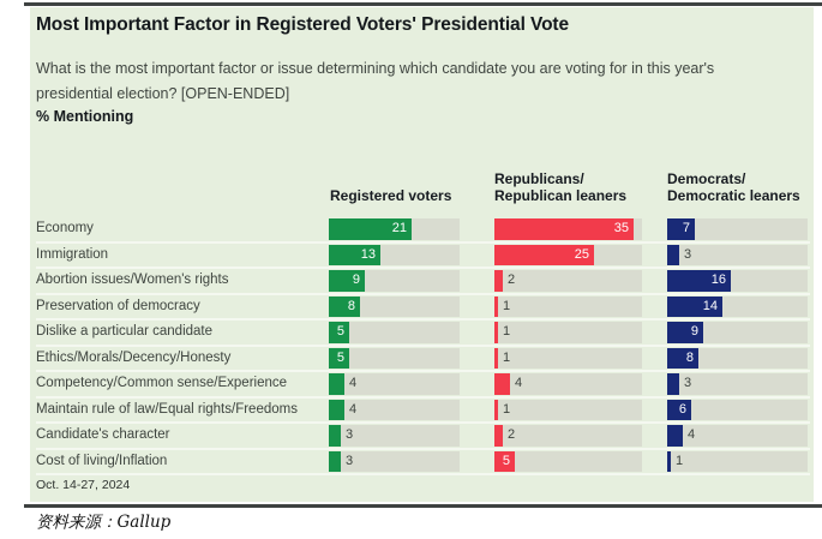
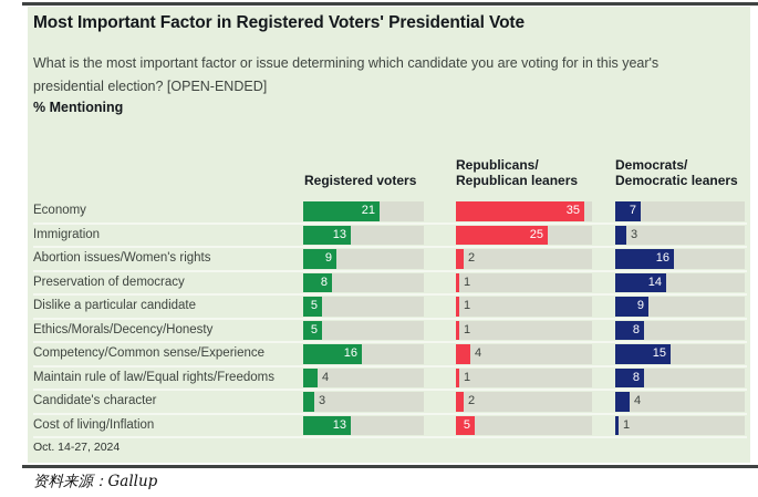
Registered voters/Competency/Common sense/Experience: 4 -> 16
Democrats/Democratic leaners/Competency/Common sense/Experience: 3 -> 15
Democrats/Democratic leaners/Maintain rule of law/Equal rights/Freedoms: 6 -> 8
Registered voters/Cost of living/Inflation: 3 -> 13
